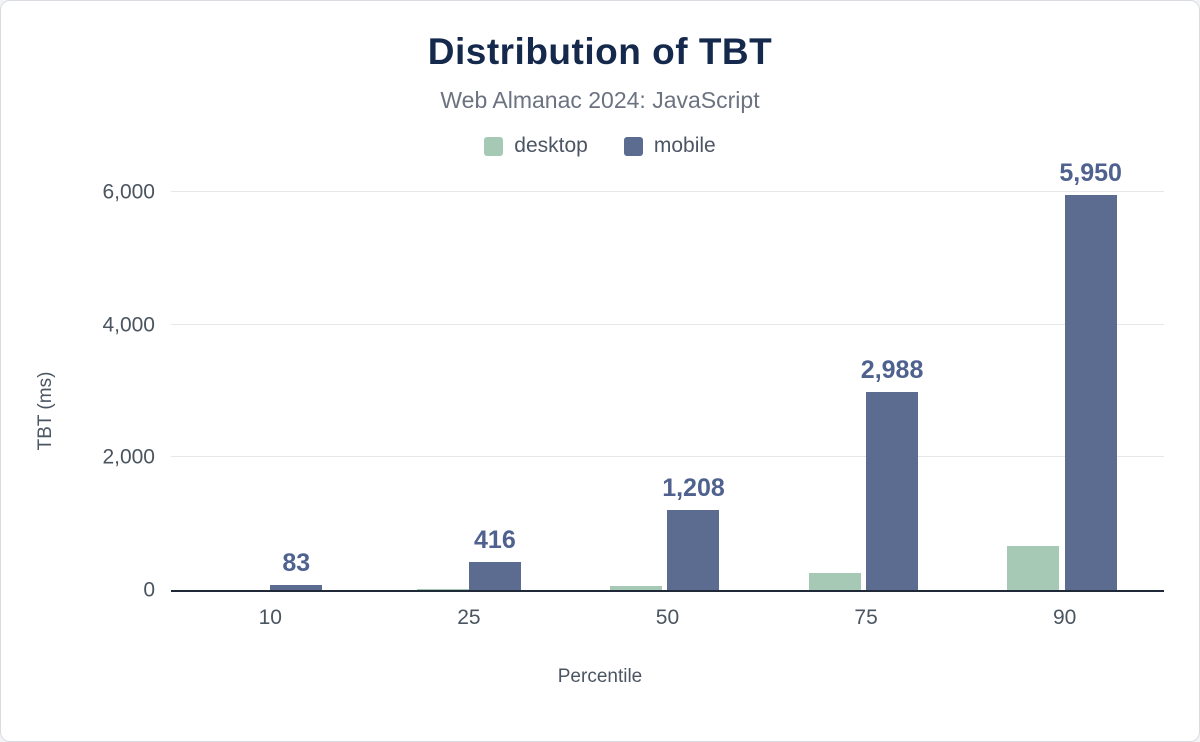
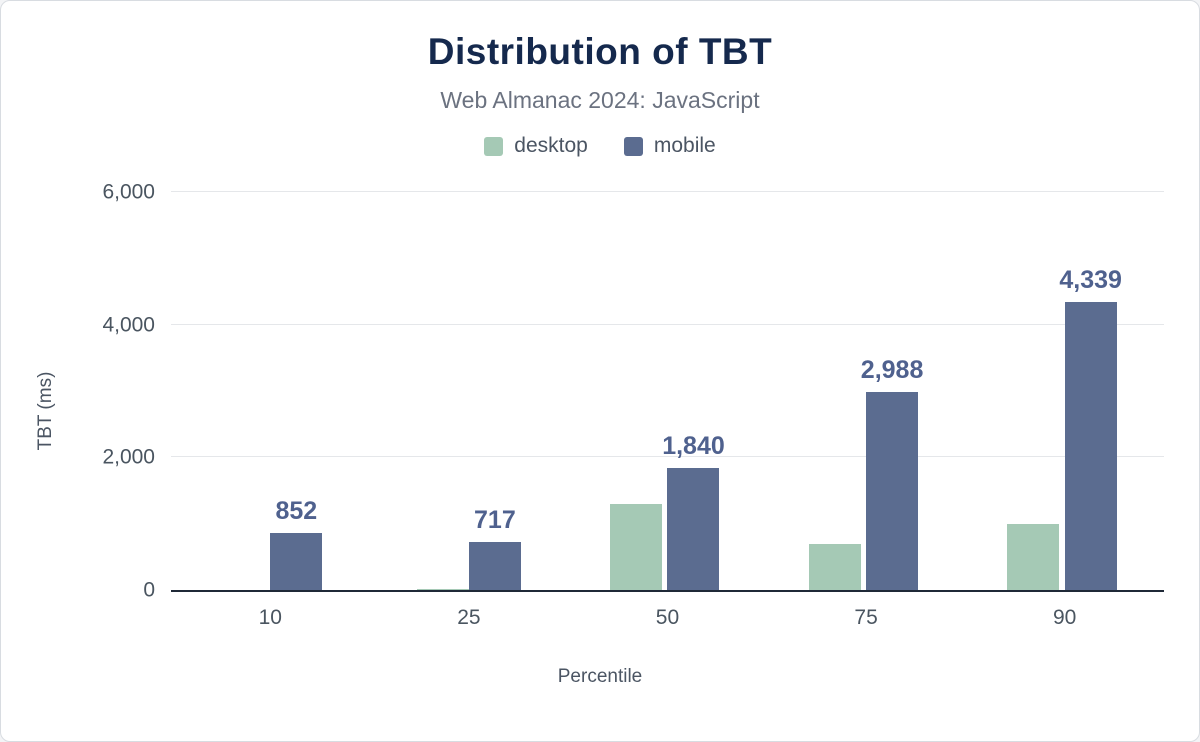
mobile/10: 83 -> 852
mobile/25: 416 -> 717
desktop/50: 100 -> 1300
mobile/50: 1,208 -> 1,840
desktop/75: 200 -> 700
desktop/90: 700 -> 1000
mobile/90: 5,950 -> 4,339
